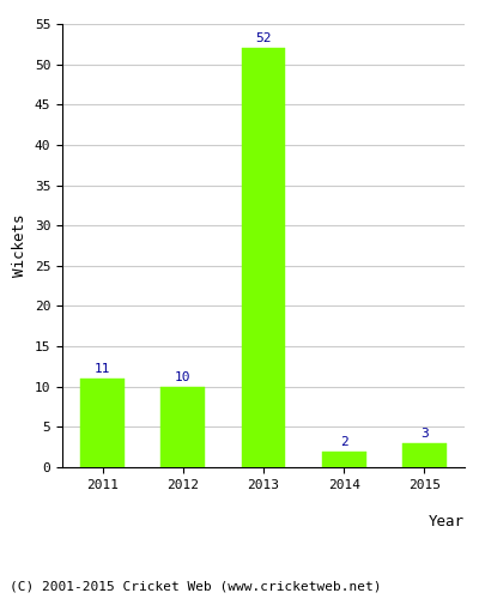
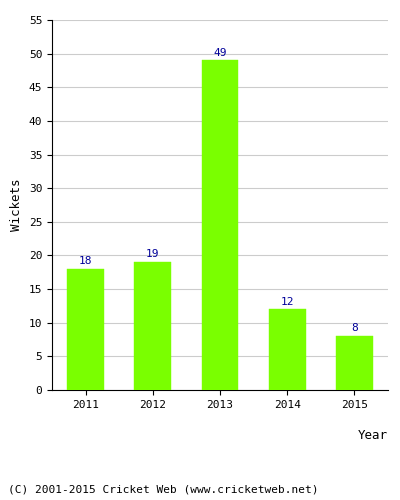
2011: 11 -> 18
2012: 10 -> 19
2013: 52 -> 49
2014: 2 -> 12
2015: 3 -> 8
